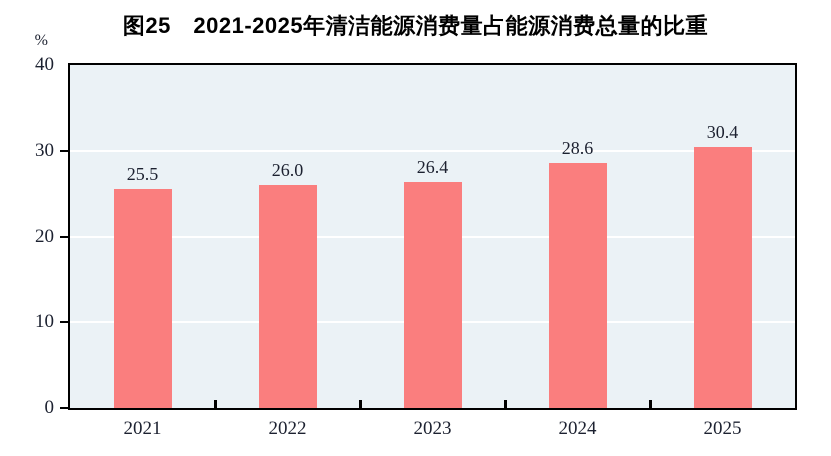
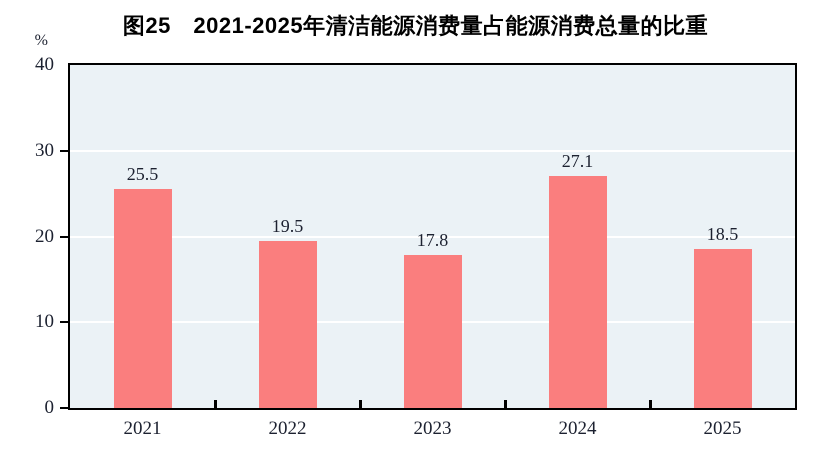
2022: 26.0 -> 19.5
2023: 26.4 -> 17.8
2024: 28.6 -> 27.1
2025: 30.4 -> 18.5
